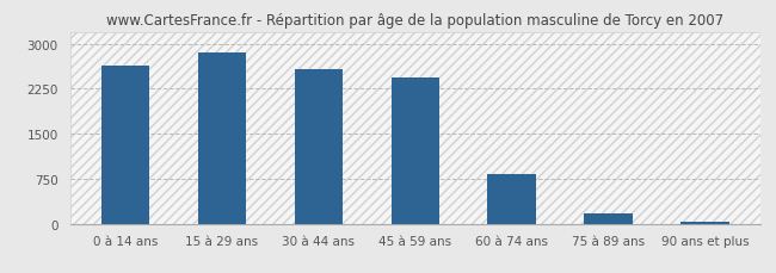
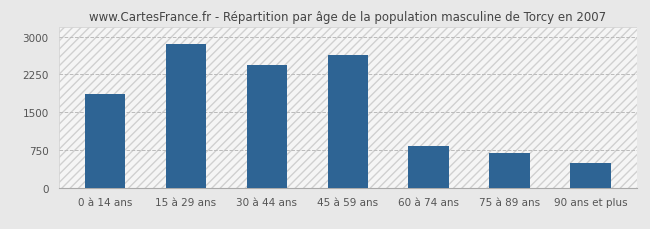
0 à 14 ans: 2640 -> 1860
30 à 44 ans: 2570 -> 2440
45 à 59 ans: 2430 -> 2640
75 à 89 ans: 160 -> 680
90 ans et plus: 30 -> 480
